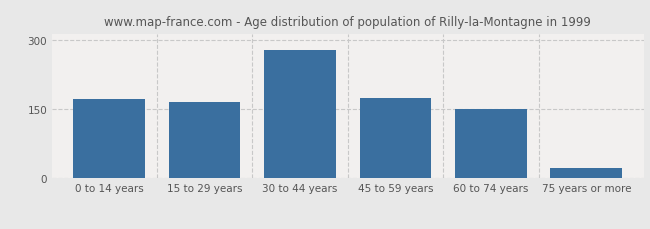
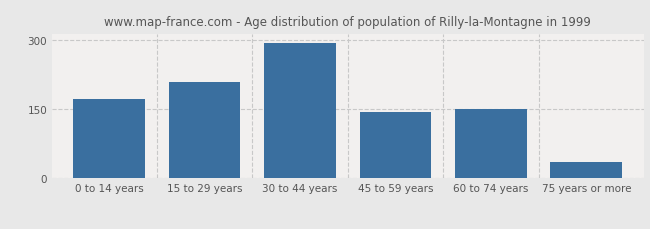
15 to 29 years: 167 -> 210
30 to 44 years: 280 -> 295
45 to 59 years: 175 -> 145
75 years or more: 22 -> 35
